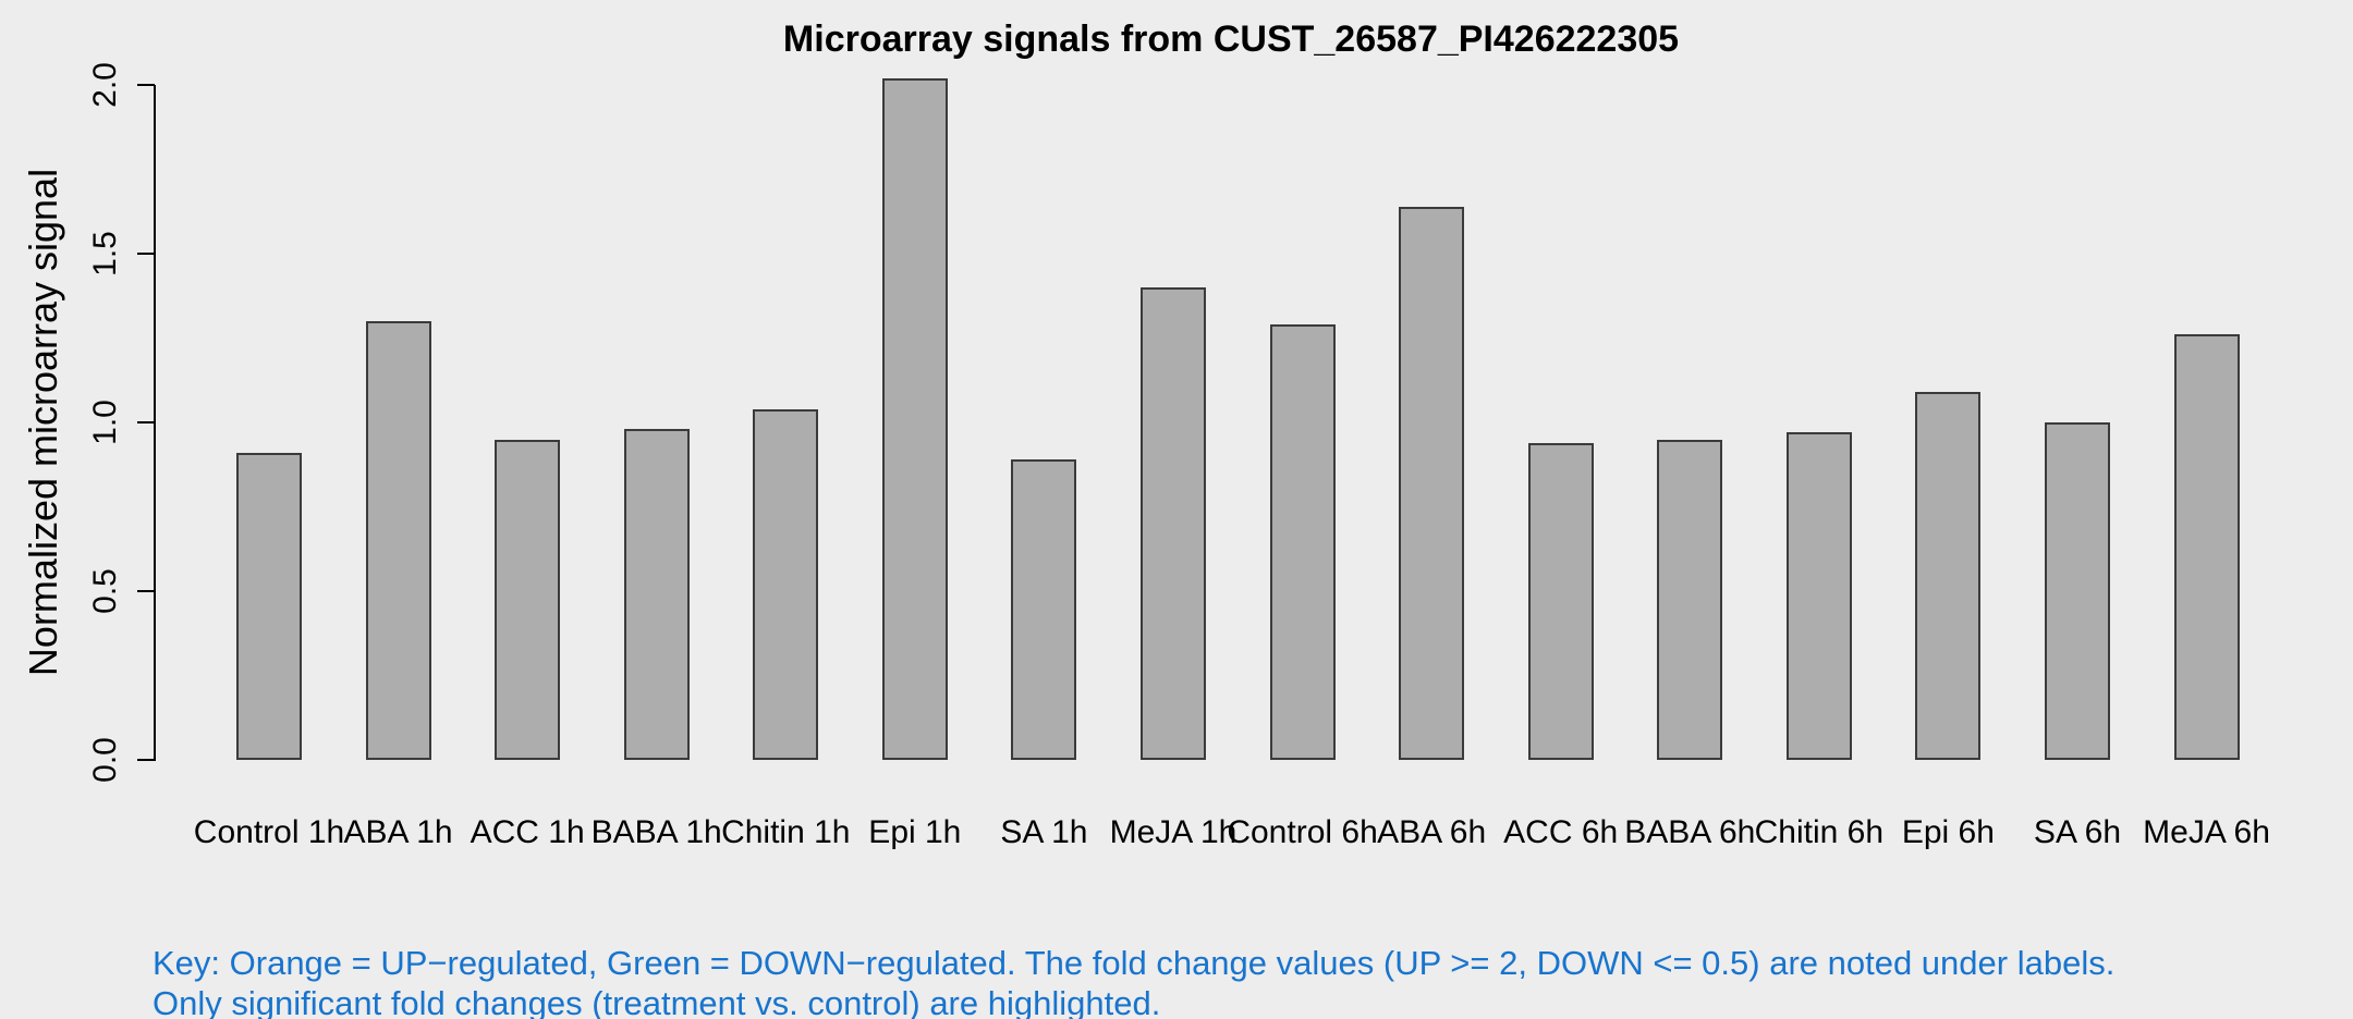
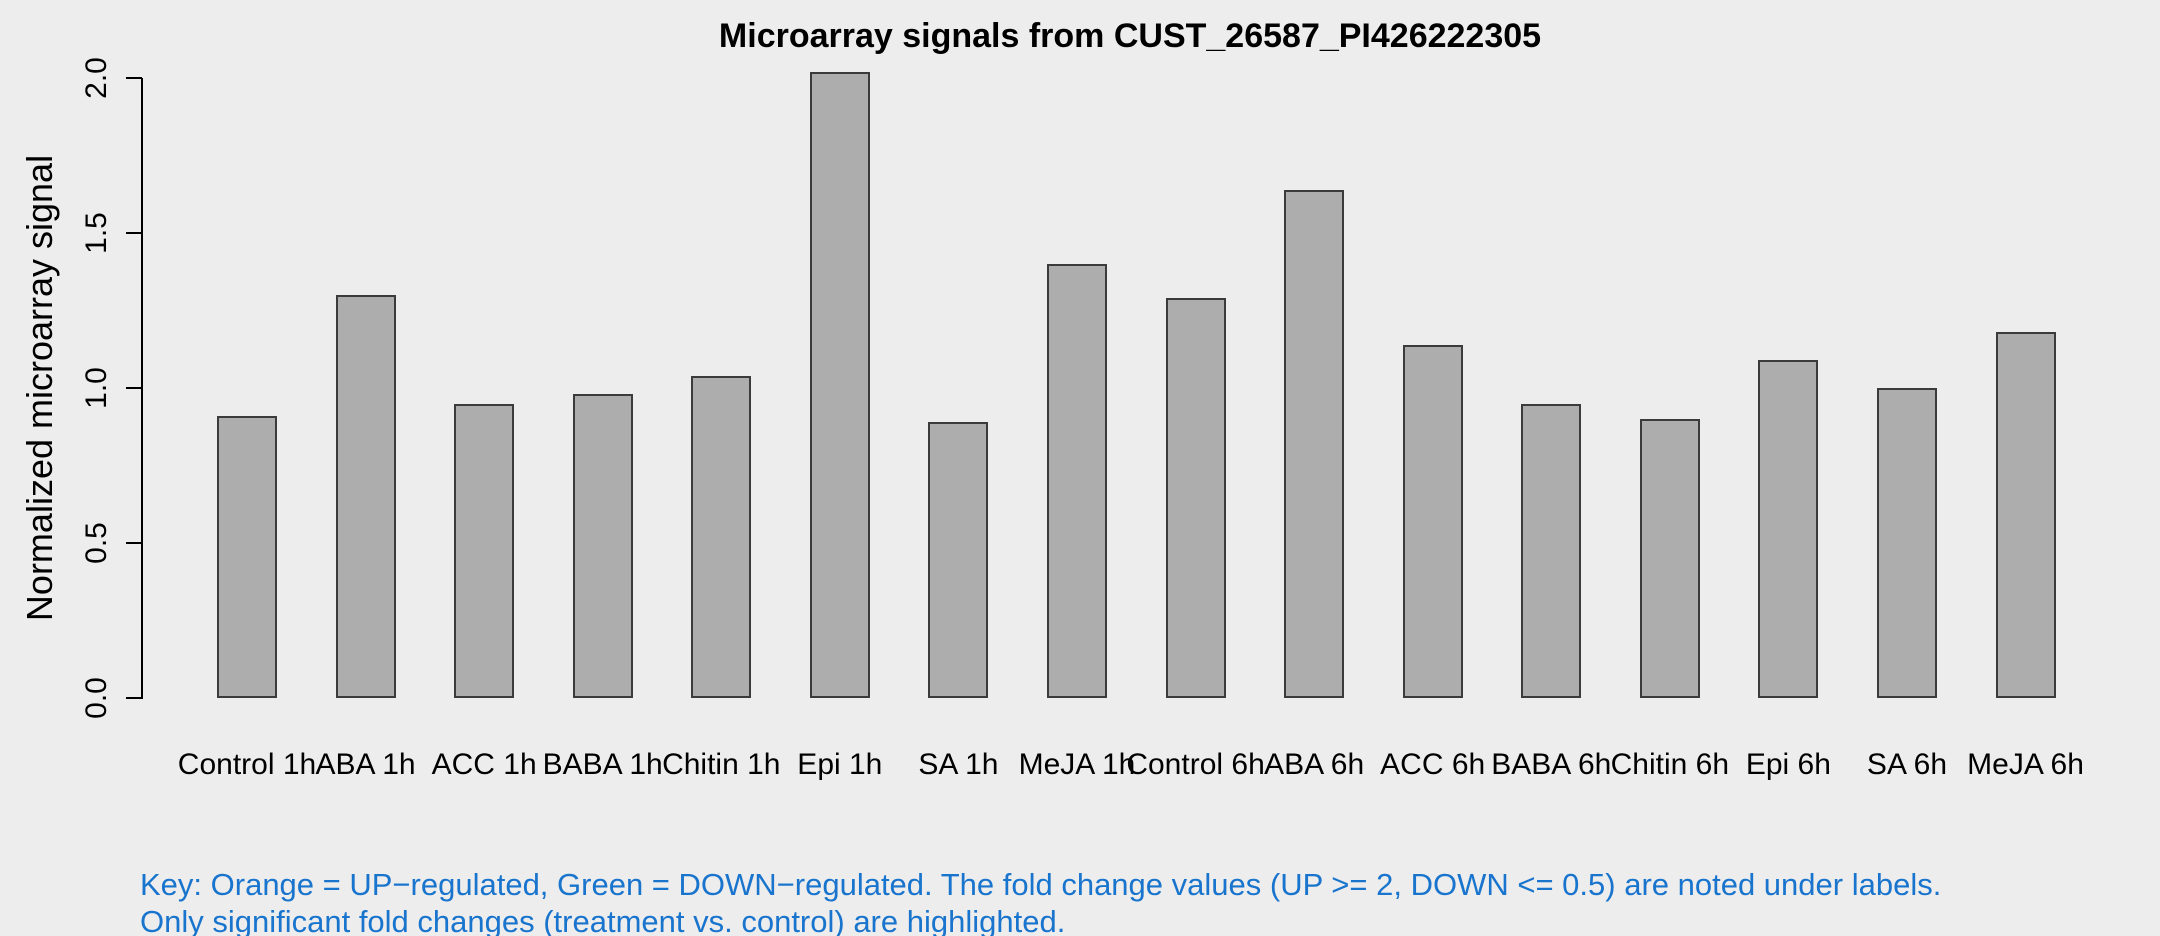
ACC 6h: 0.94 -> 1.14
Chitin 6h: 0.97 -> 0.90
MeJA 6h: 1.26 -> 1.18
